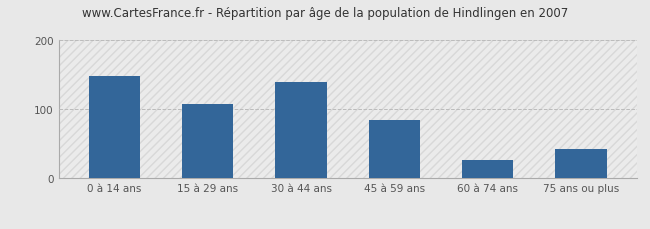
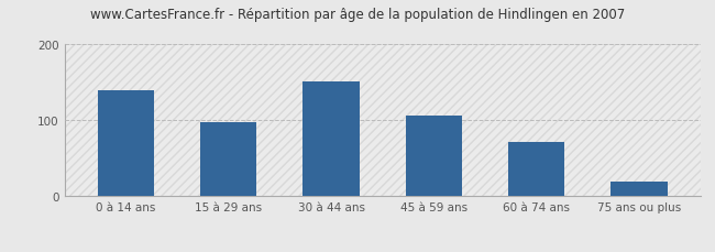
0 à 14 ans: 148 -> 140
15 à 29 ans: 108 -> 97
30 à 44 ans: 140 -> 152
45 à 59 ans: 84 -> 106
60 à 74 ans: 26 -> 72
75 ans ou plus: 42 -> 20
